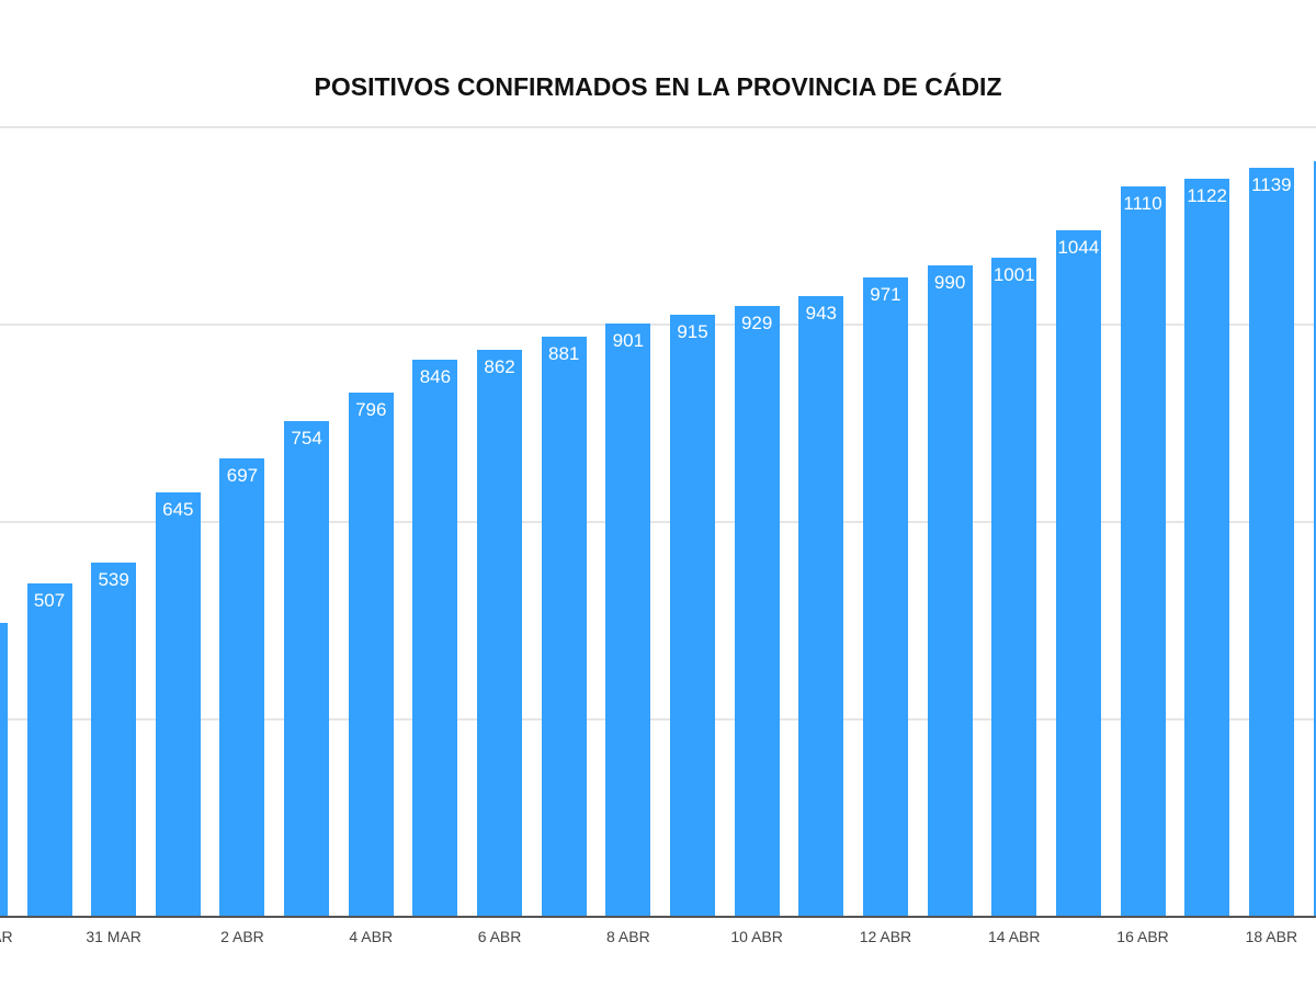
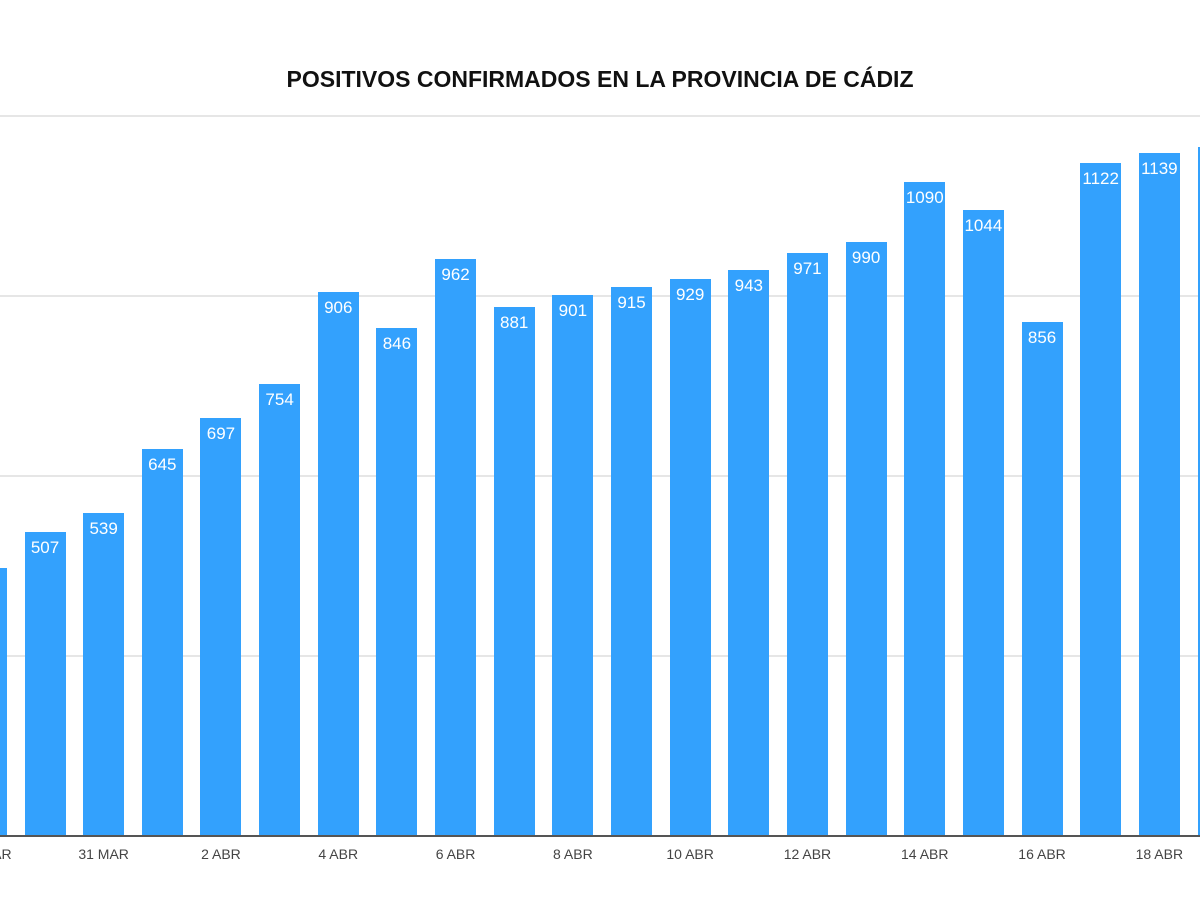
4 ABR: 796 -> 906
6 ABR: 862 -> 962
14 ABR: 1001 -> 1090
16 ABR: 1110 -> 856
